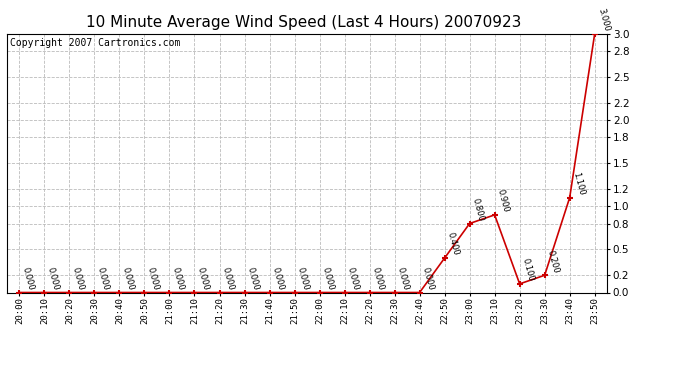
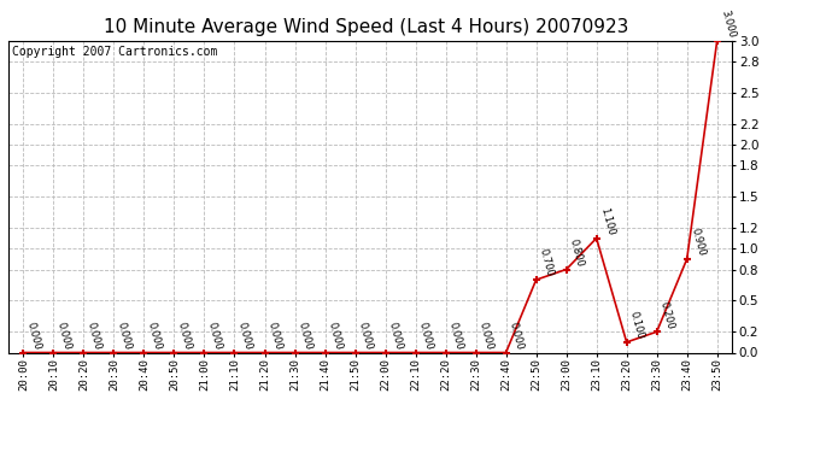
22:50: 0.400 -> 0.700
23:10: 0.900 -> 1.100
23:40: 1.100 -> 0.900
